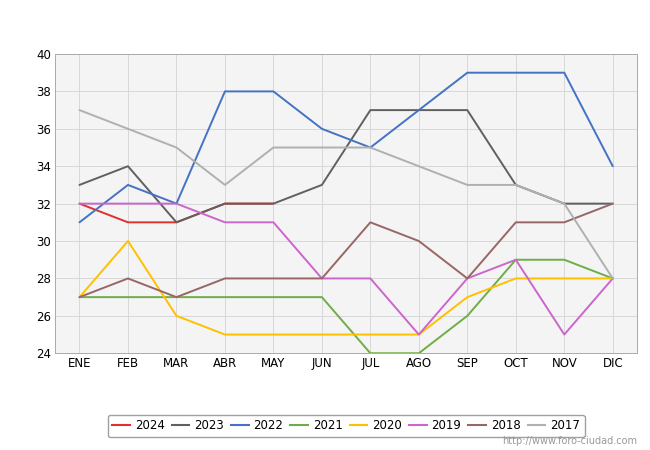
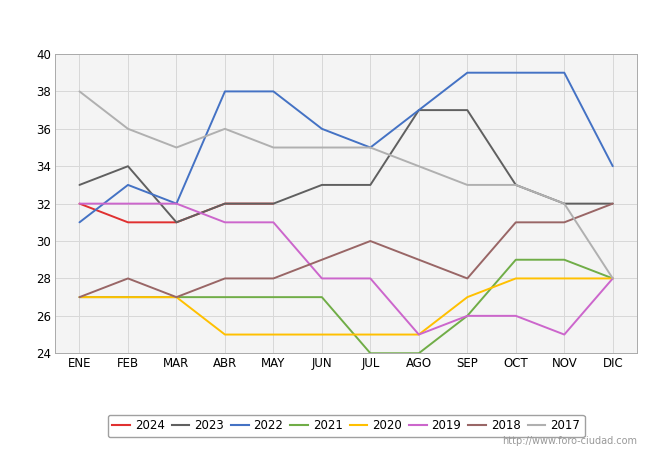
2017/ENE: 37 -> 38
2020/FEB: 30 -> 27
2020/MAR: 26 -> 27
2017/ABR: 33 -> 36
2018/JUN: 28 -> 29
2023/JUL: 37 -> 33
2018/JUL: 31 -> 30
2018/AGO: 30 -> 29
2019/SEP: 28 -> 26
2019/OCT: 29 -> 26
